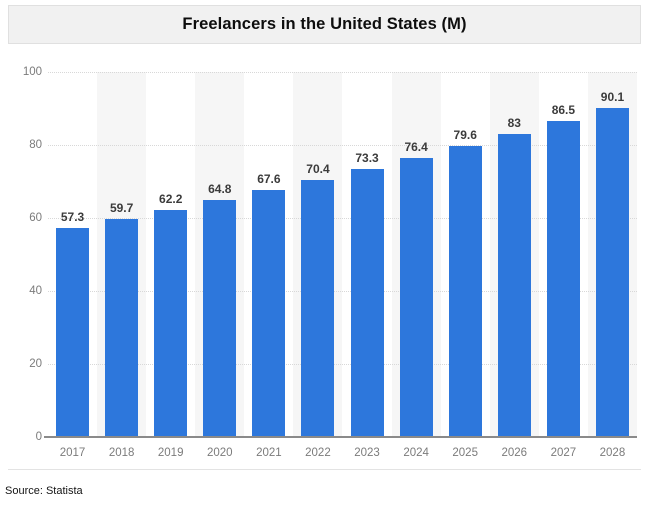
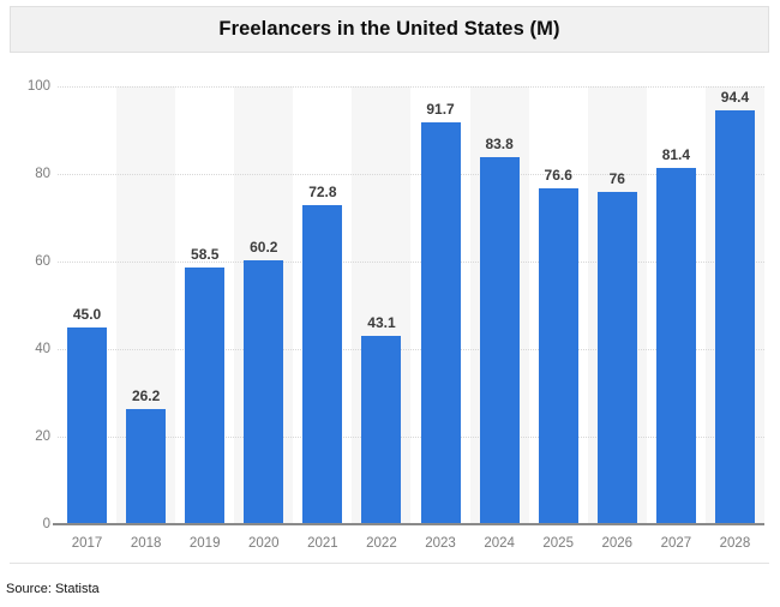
2017: 57.3 -> 45.0
2018: 59.7 -> 26.2
2019: 62.2 -> 58.5
2020: 64.8 -> 60.2
2021: 67.6 -> 72.8
2022: 70.4 -> 43.1
2023: 73.3 -> 91.7
2024: 76.4 -> 83.8
2025: 79.6 -> 76.6
2026: 83 -> 76
2027: 86.5 -> 81.4
2028: 90.1 -> 94.4
